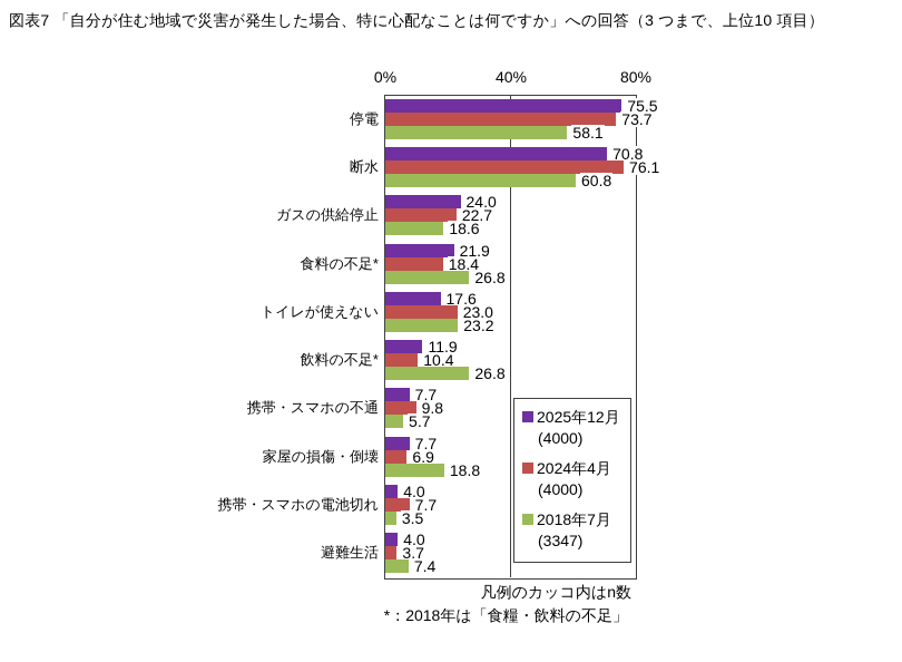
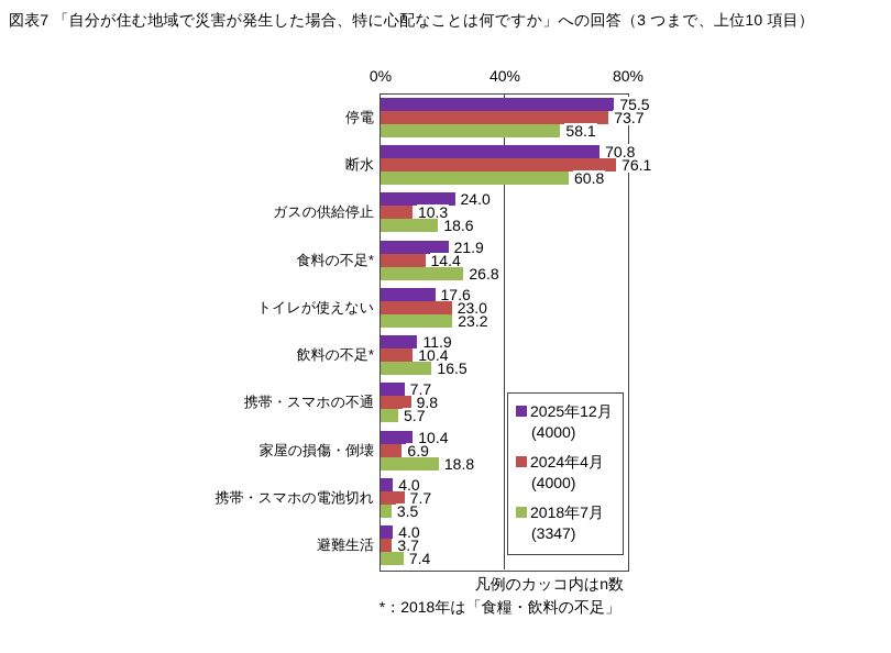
2024年4月/ガスの供給停止: 22.7 -> 10.3
2024年4月/食料の不足*: 18.4 -> 14.4
2018年7月/飲料の不足*: 26.8 -> 16.5
2025年12月/家屋の損傷・倒壊: 7.7 -> 10.4
